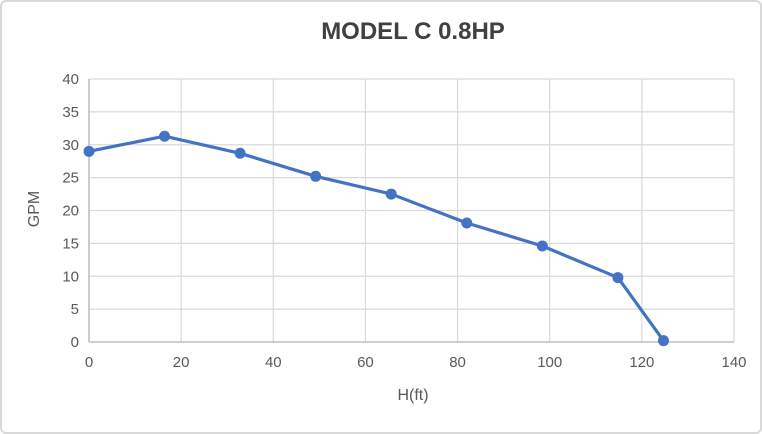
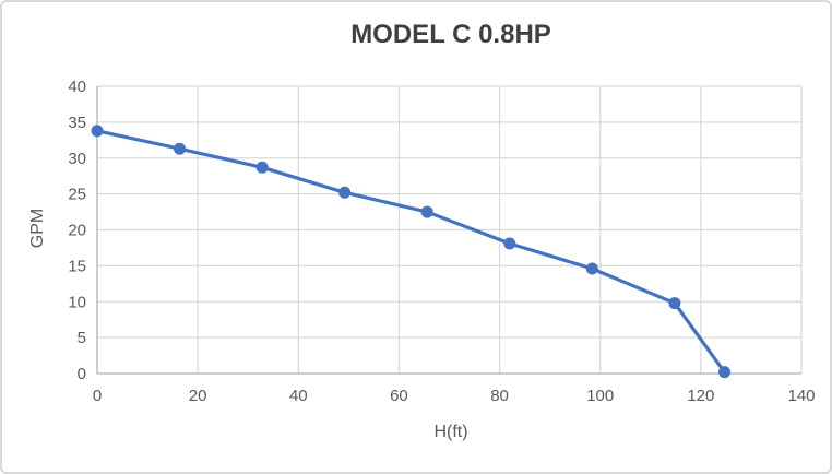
0: 29 -> 34
